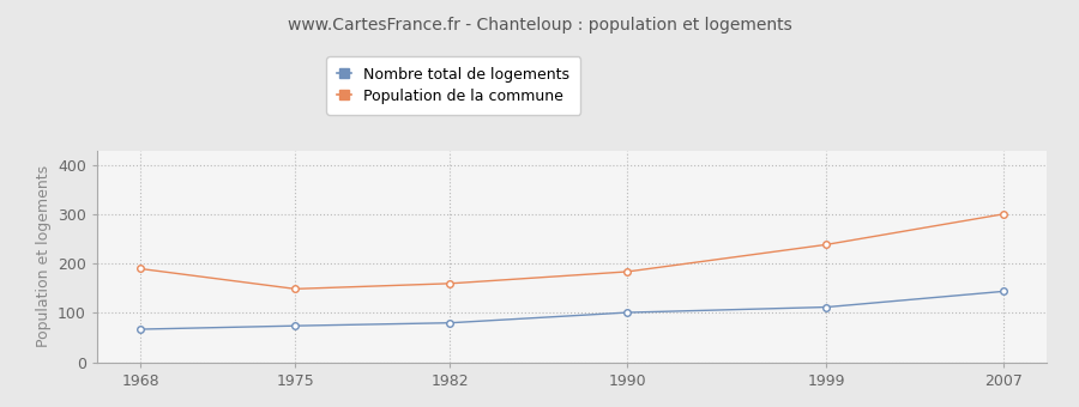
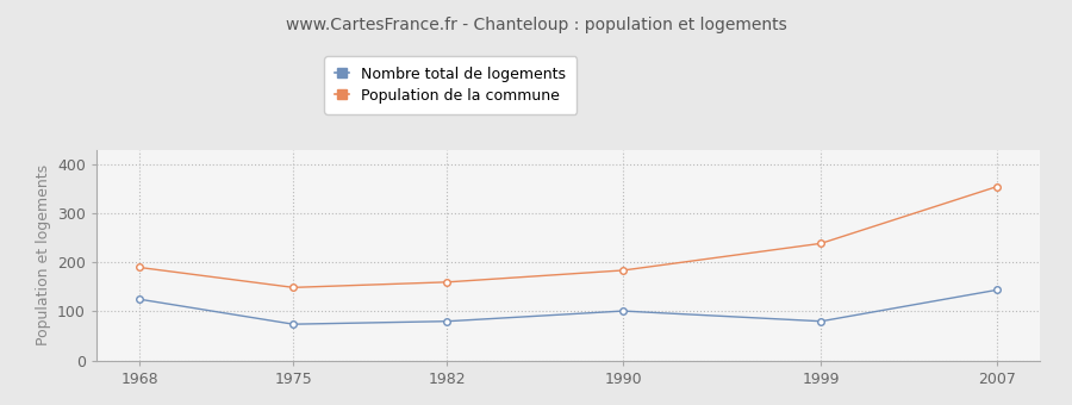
Nombre total de logements/1968: 67 -> 125
Nombre total de logements/1999: 112 -> 80
Population de la commune/2007: 301 -> 355
